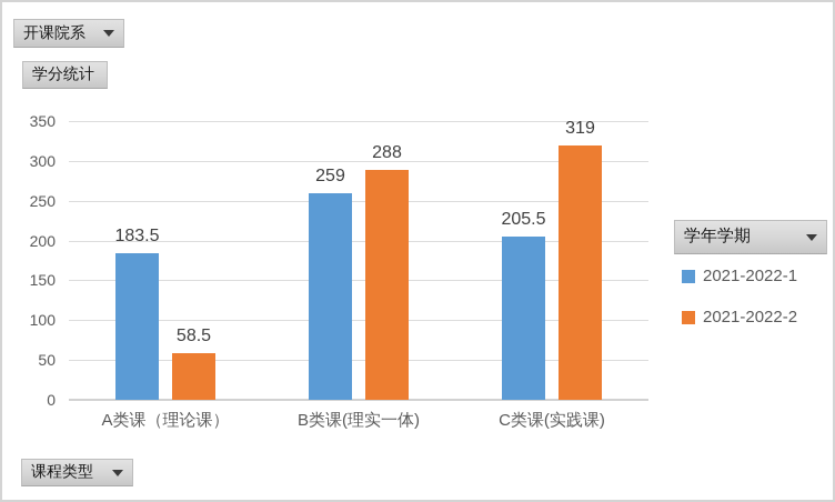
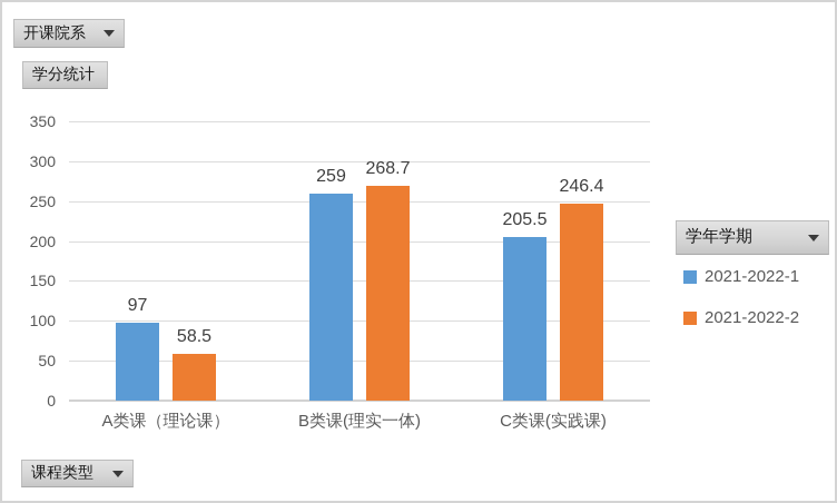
2021-2022-1/A类课（理论课）: 183.5 -> 97
2021-2022-2/B类课(理实一体): 288 -> 268.7
2021-2022-2/C类课(实践课): 319 -> 246.4
